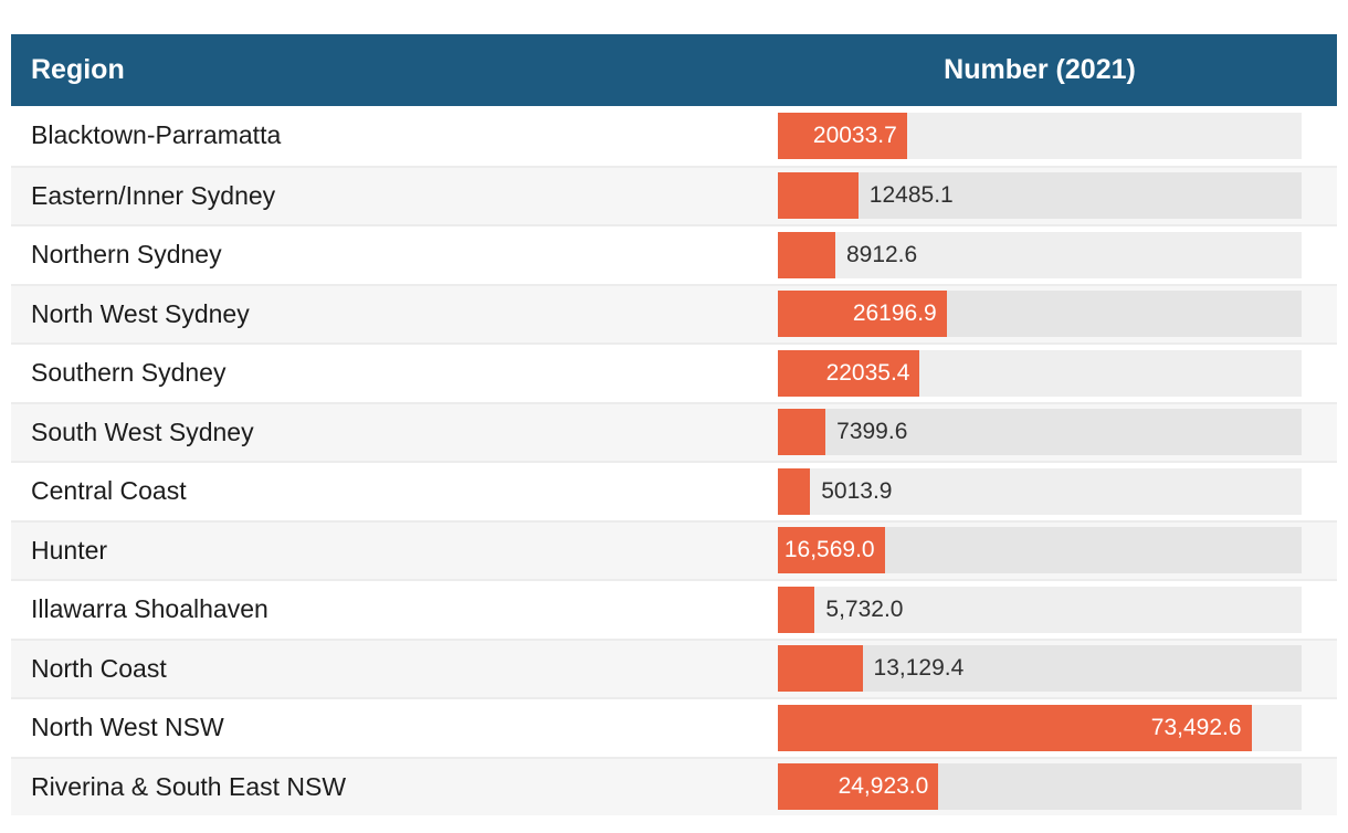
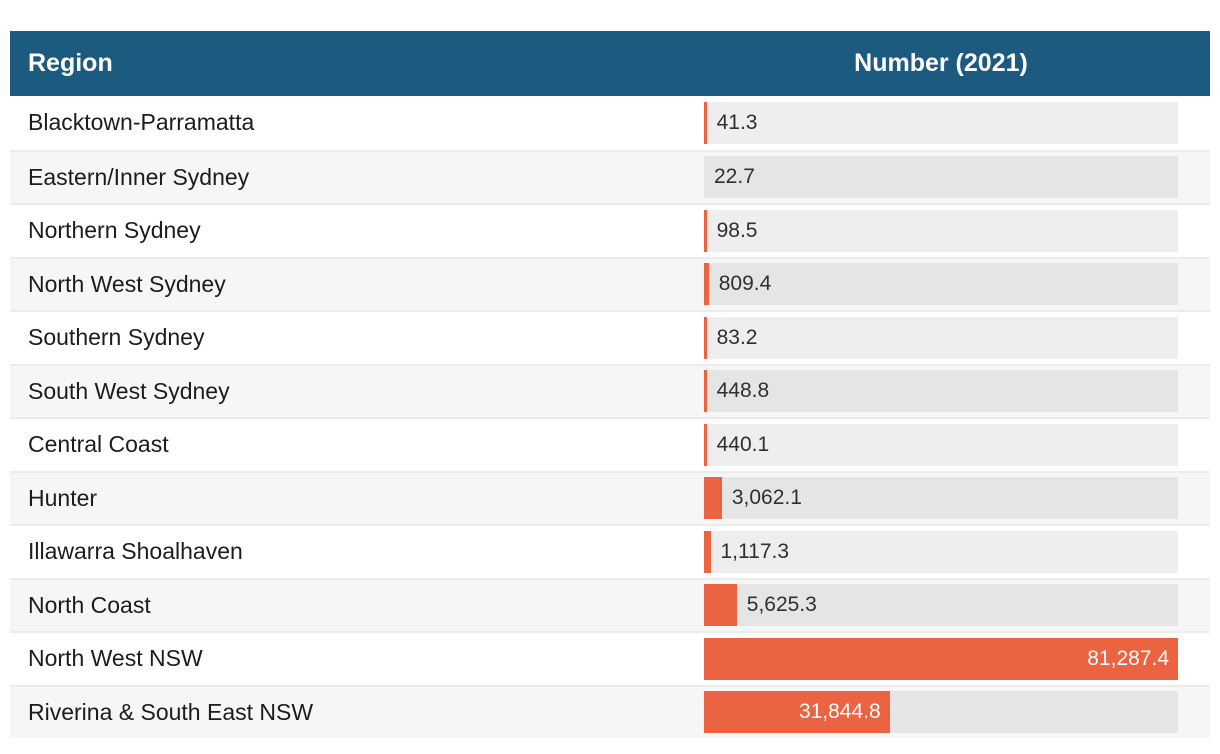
Blacktown-Parramatta: 20033.7 -> 41.3
Eastern/Inner Sydney: 12485.1 -> 22.7
Northern Sydney: 8912.6 -> 98.5
North West Sydney: 26196.9 -> 809.4
Southern Sydney: 22035.4 -> 83.2
South West Sydney: 7399.6 -> 448.8
Central Coast: 5013.9 -> 440.1
Hunter: 16,569.0 -> 3,062.1
Illawarra Shoalhaven: 5,732.0 -> 1,117.3
North Coast: 13,129.4 -> 5,625.3
North West NSW: 73,492.6 -> 81,287.4
Riverina & South East NSW: 24,923.0 -> 31,844.8
